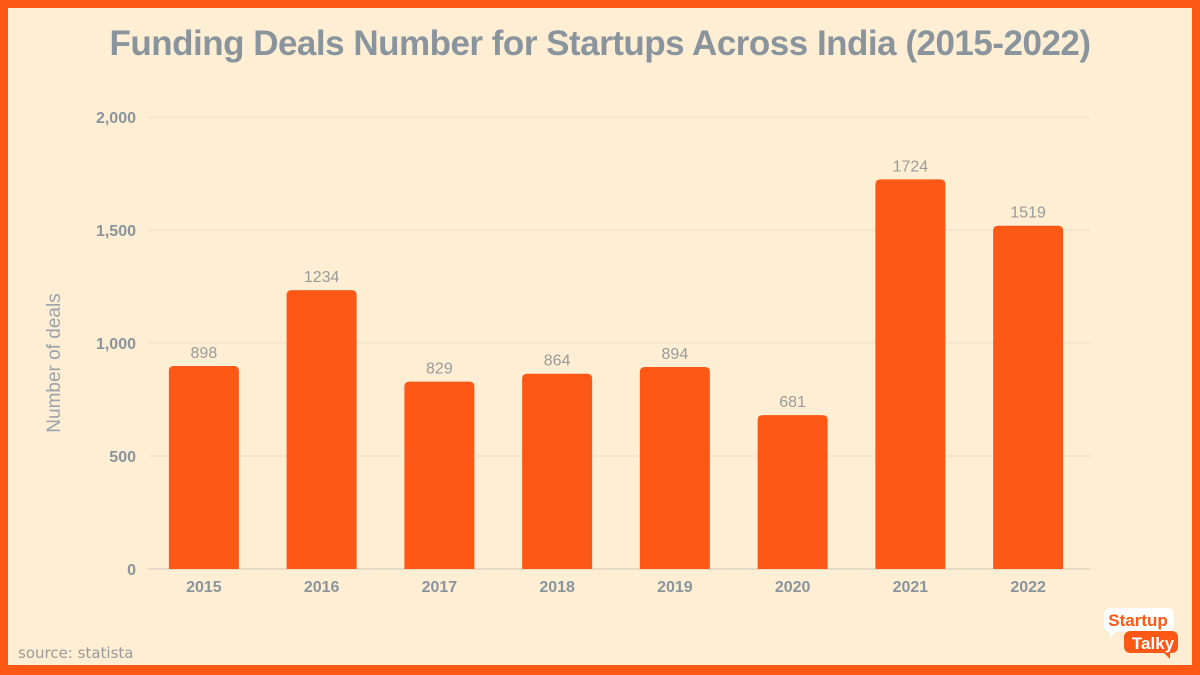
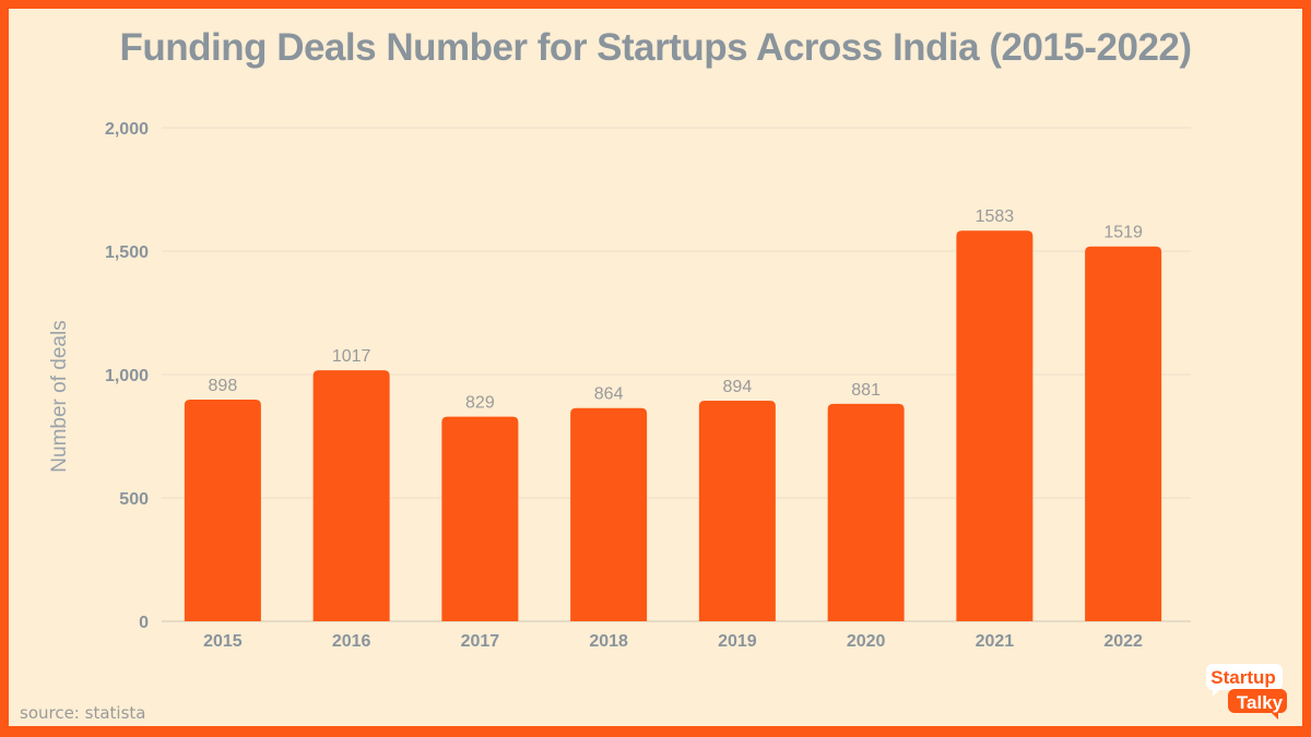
2016: 1234 -> 1017
2020: 681 -> 881
2021: 1724 -> 1583
